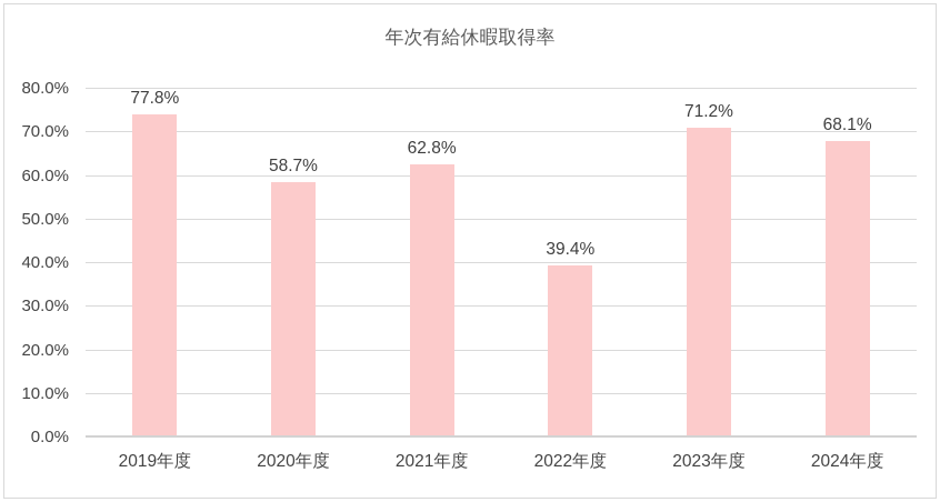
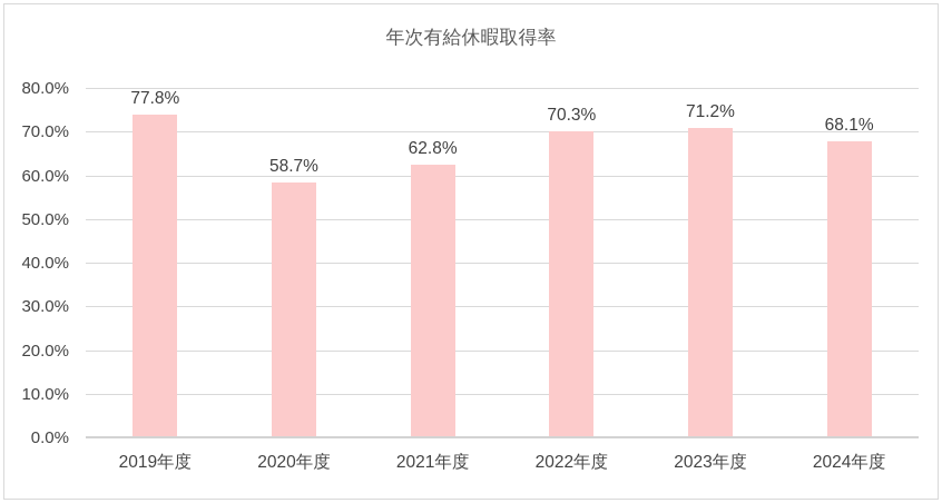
2022年度: 39.4% -> 70.3%
